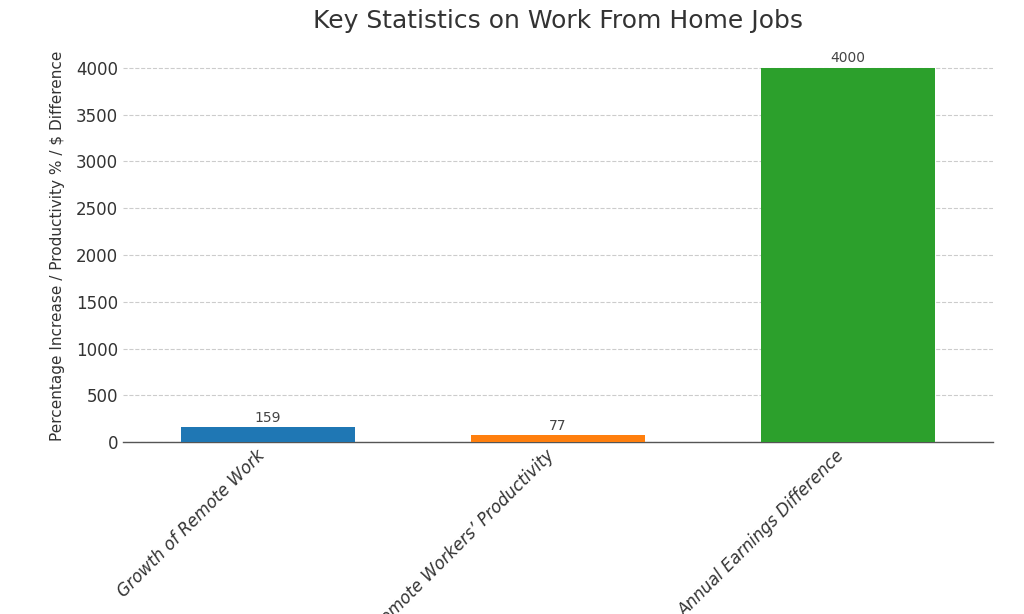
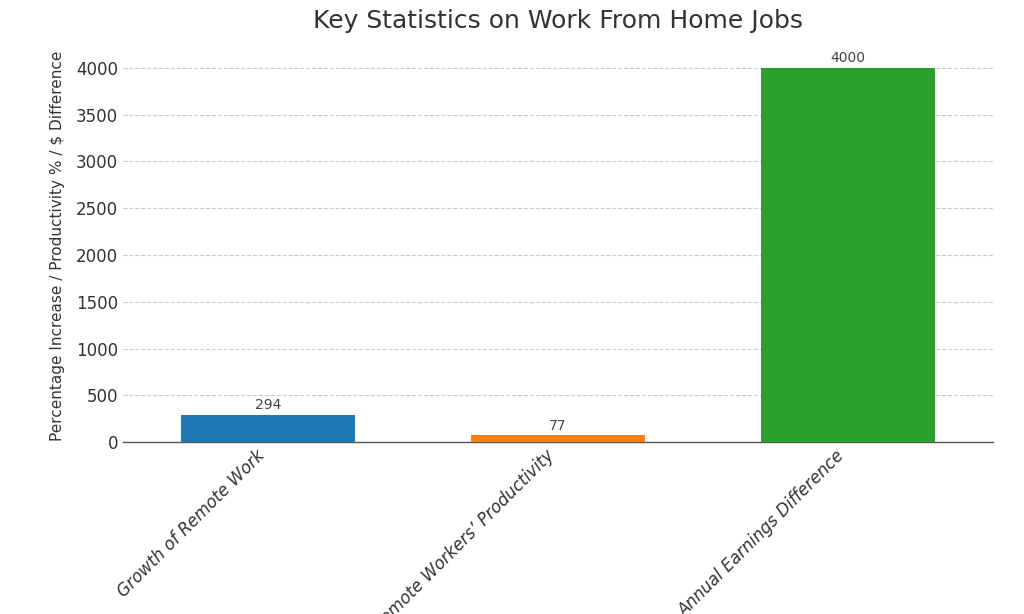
Growth of Remote Work: 159 -> 294
